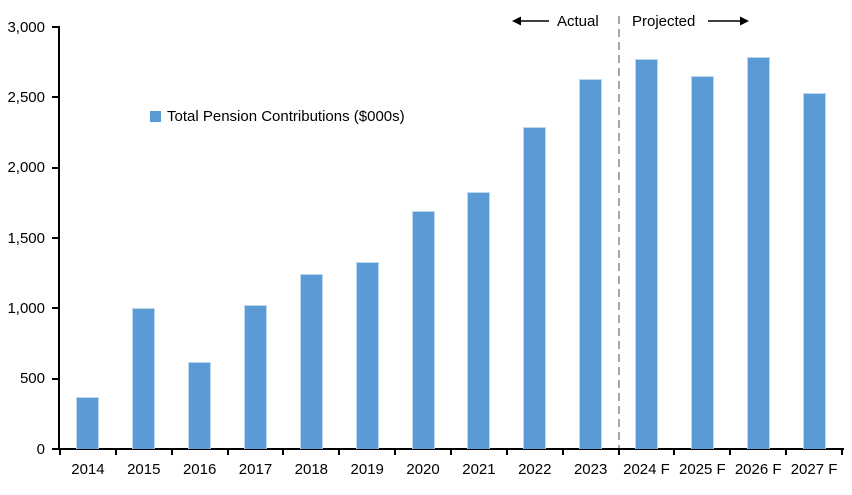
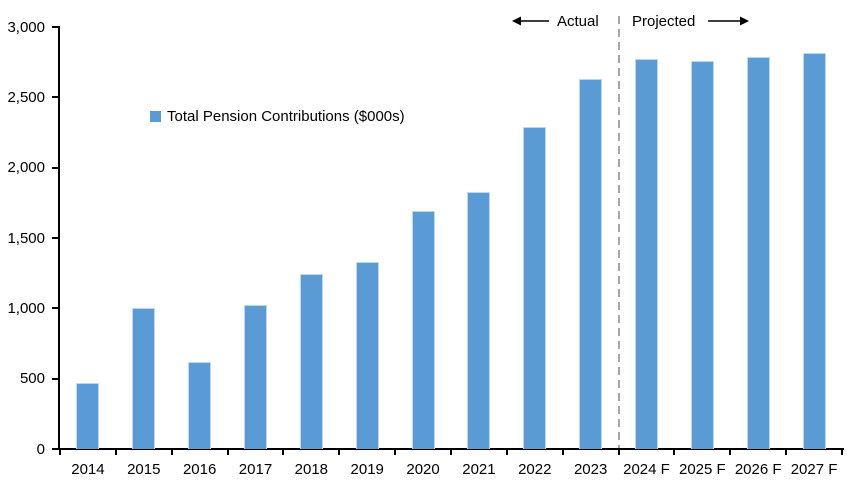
2014: 370 -> 470
2025 F: 2650 -> 2760
2027 F: 2530 -> 2820
